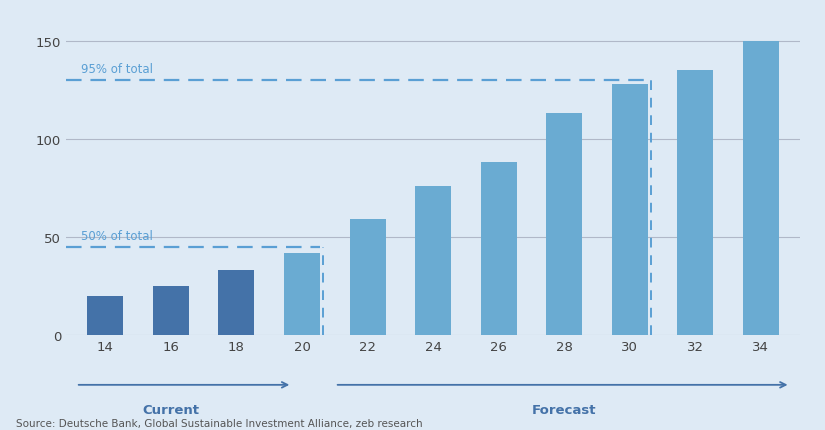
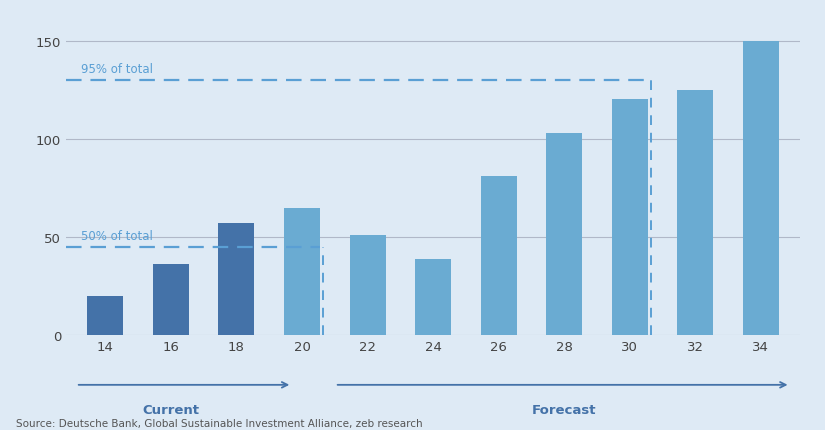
16: 25 -> 36
18: 33 -> 57
20: 42 -> 65
22: 59 -> 51
24: 76 -> 39
26: 88 -> 81
28: 113 -> 103
30: 128 -> 120
32: 135 -> 125
